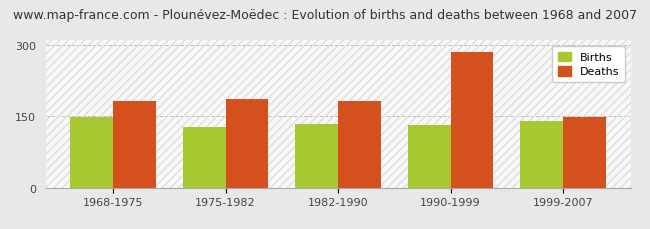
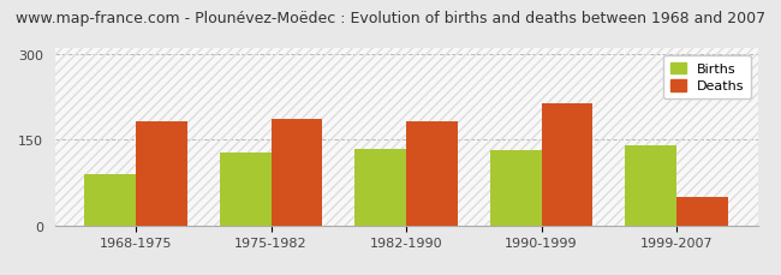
Births/1968-1975: 148 -> 90
Deaths/1990-1999: 285 -> 215
Deaths/1999-2007: 148 -> 50
